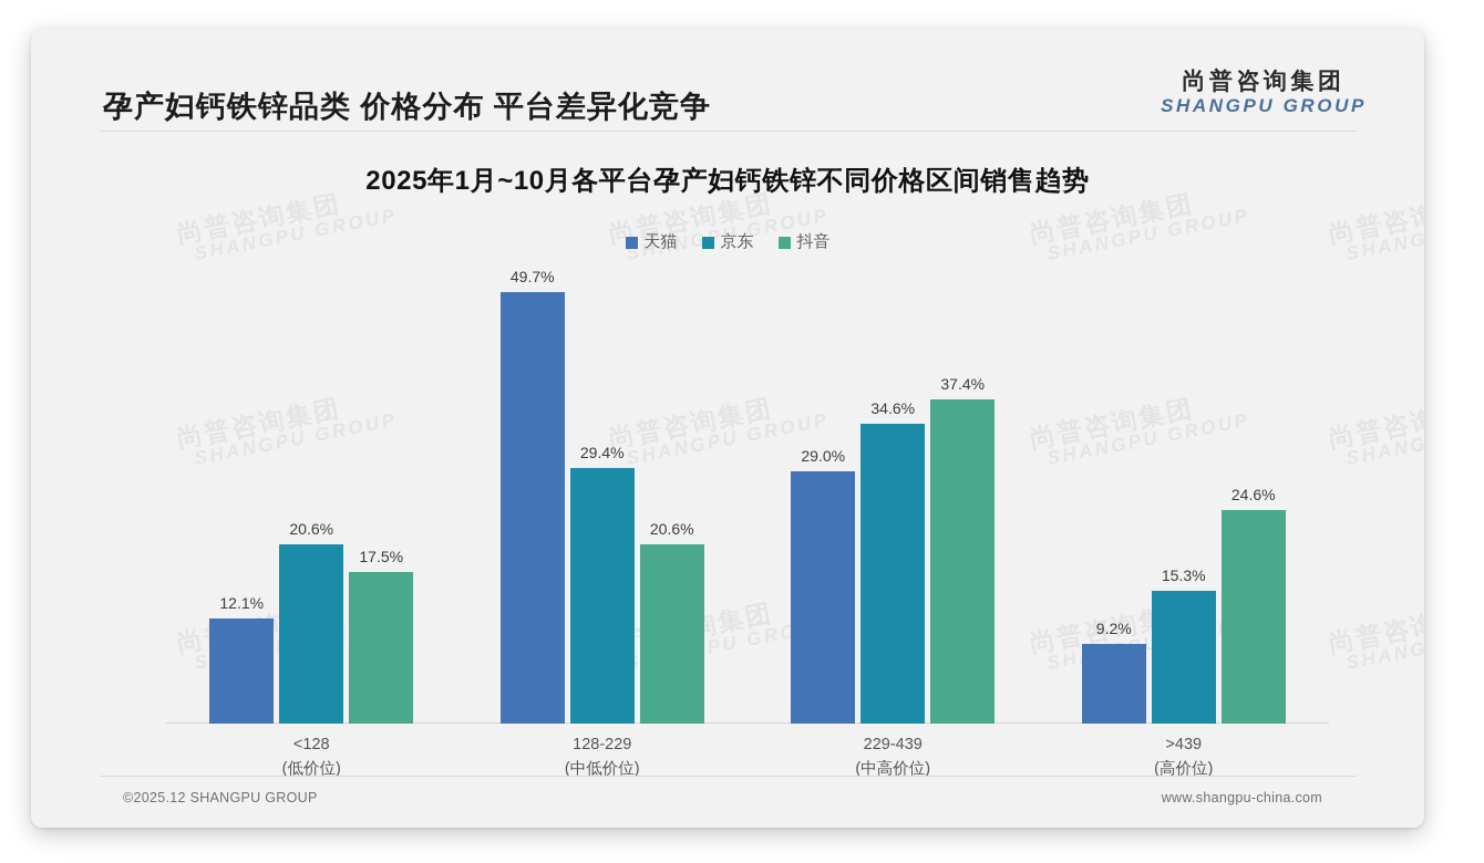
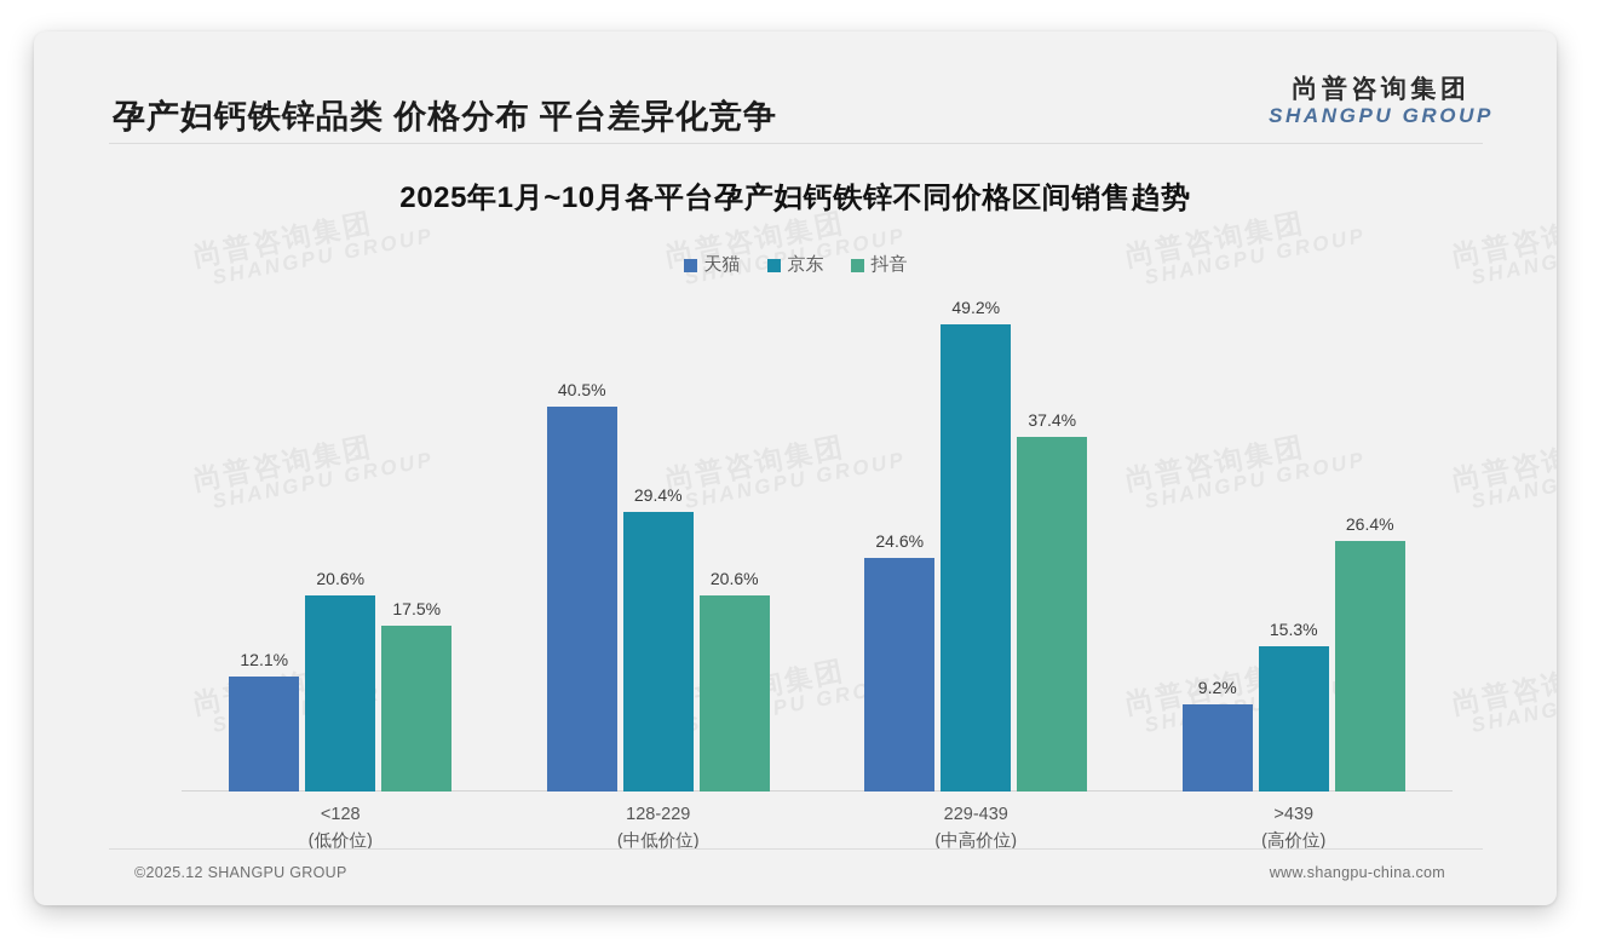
天猫/128-229: 49.7% -> 40.5%
天猫/229-439: 29.0% -> 24.6%
京东/229-439: 34.6% -> 49.2%
抖音/>439: 24.6% -> 26.4%
